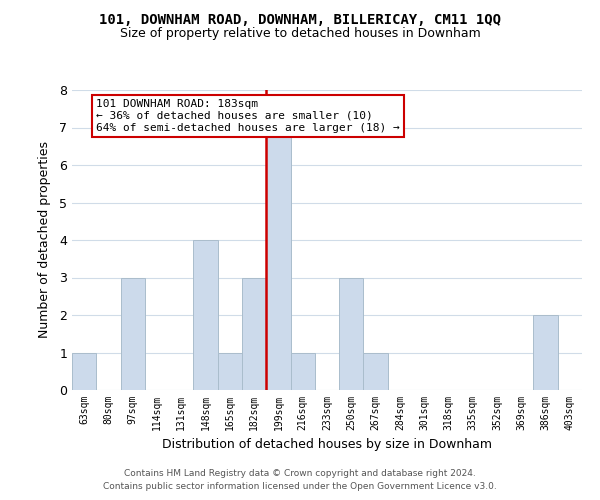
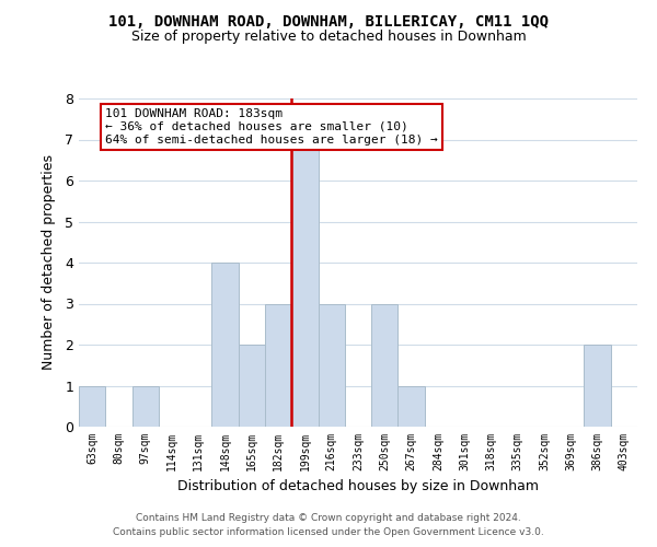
97sqm: 3 -> 1
165sqm: 1 -> 2
216sqm: 1 -> 3
